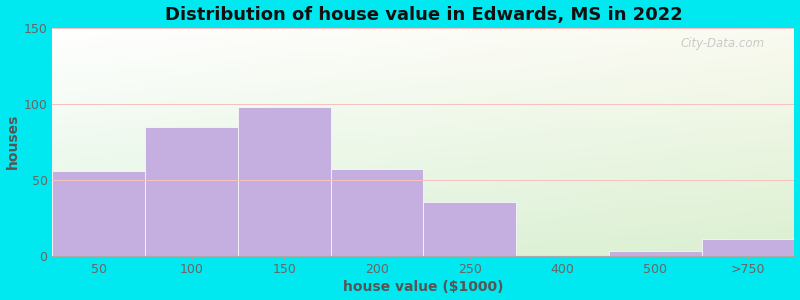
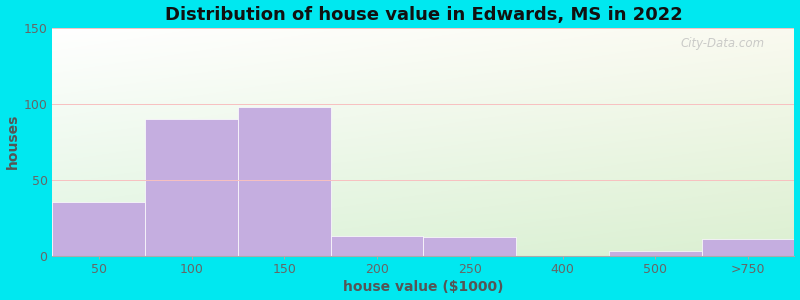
50: 56 -> 35
100: 85 -> 90
200: 57 -> 13
250: 35 -> 12
